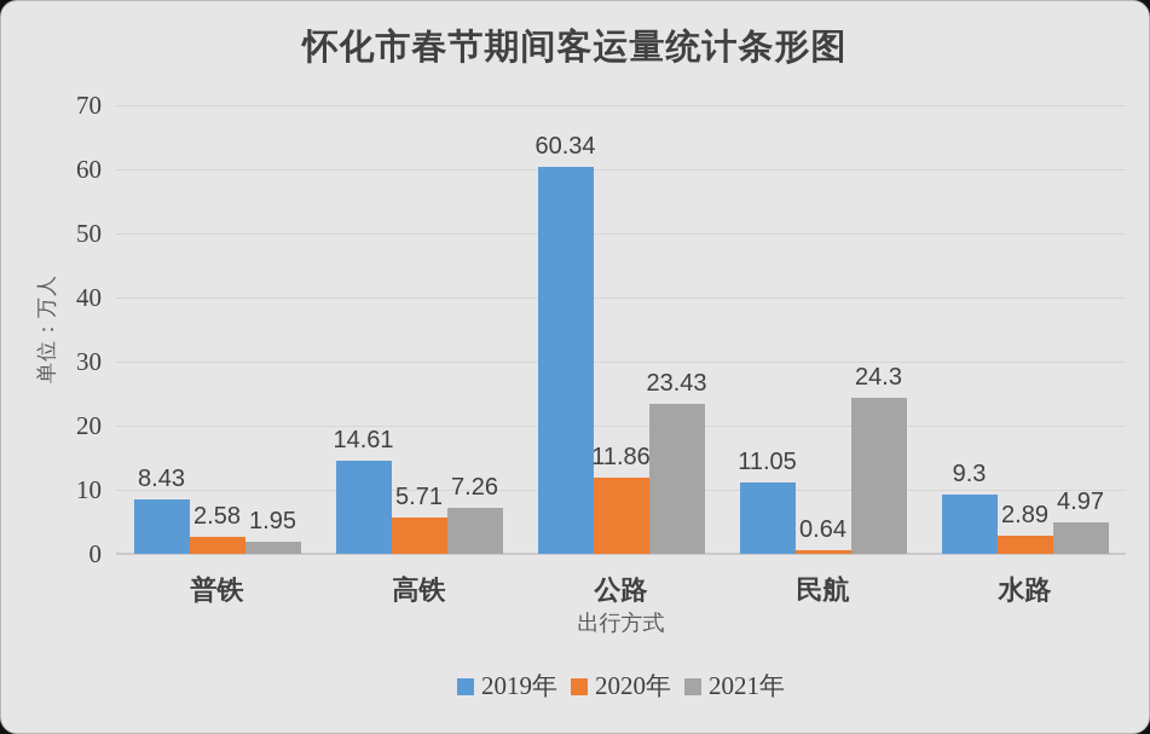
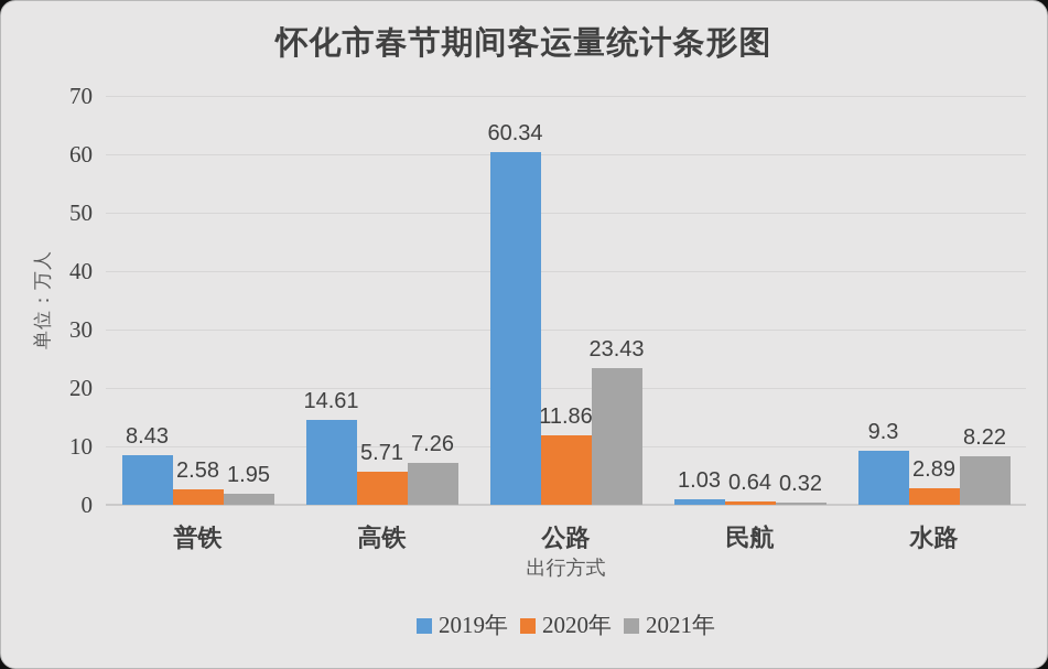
2019年/民航: 11.05 -> 1.03
2021年/民航: 24.3 -> 0.32
2021年/水路: 4.97 -> 8.22
